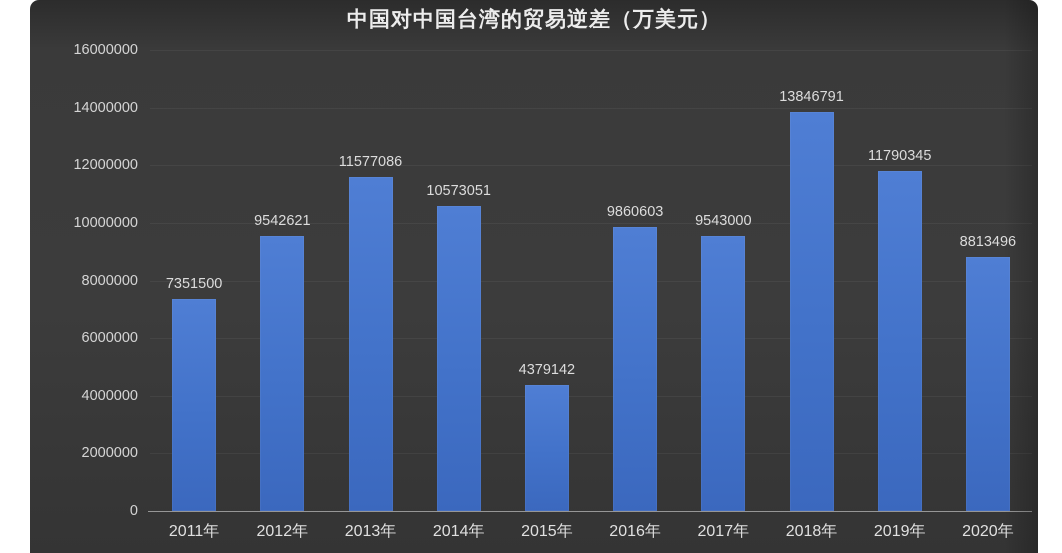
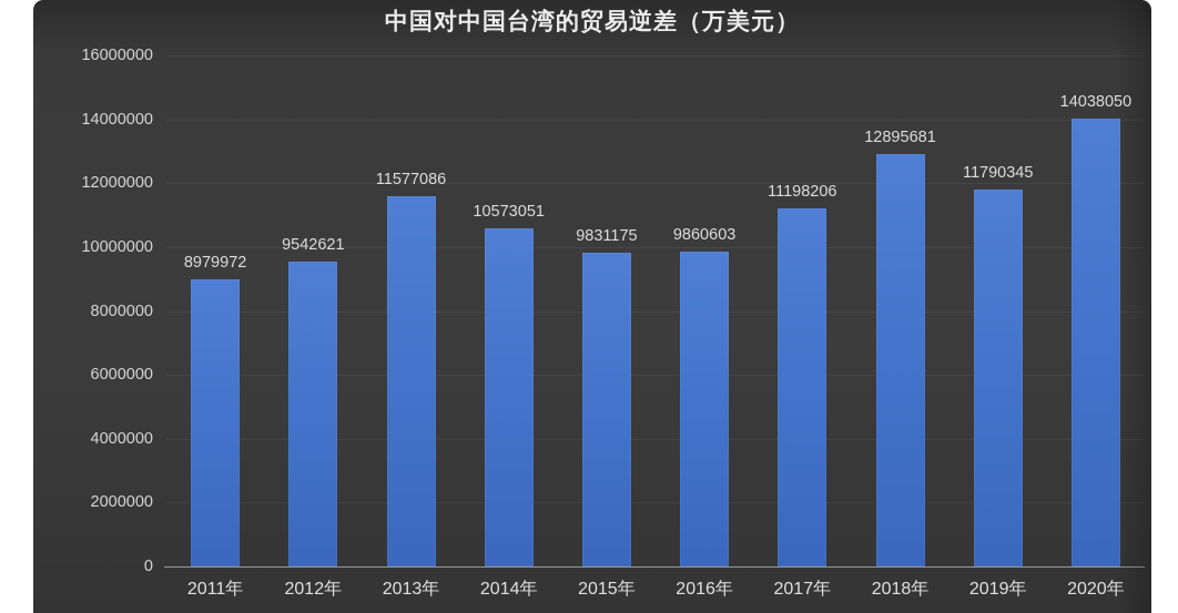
2011年: 7351500 -> 8979972
2015年: 4379142 -> 9831175
2017年: 9543000 -> 11198206
2018年: 13846791 -> 12895681
2020年: 8813496 -> 14038050
